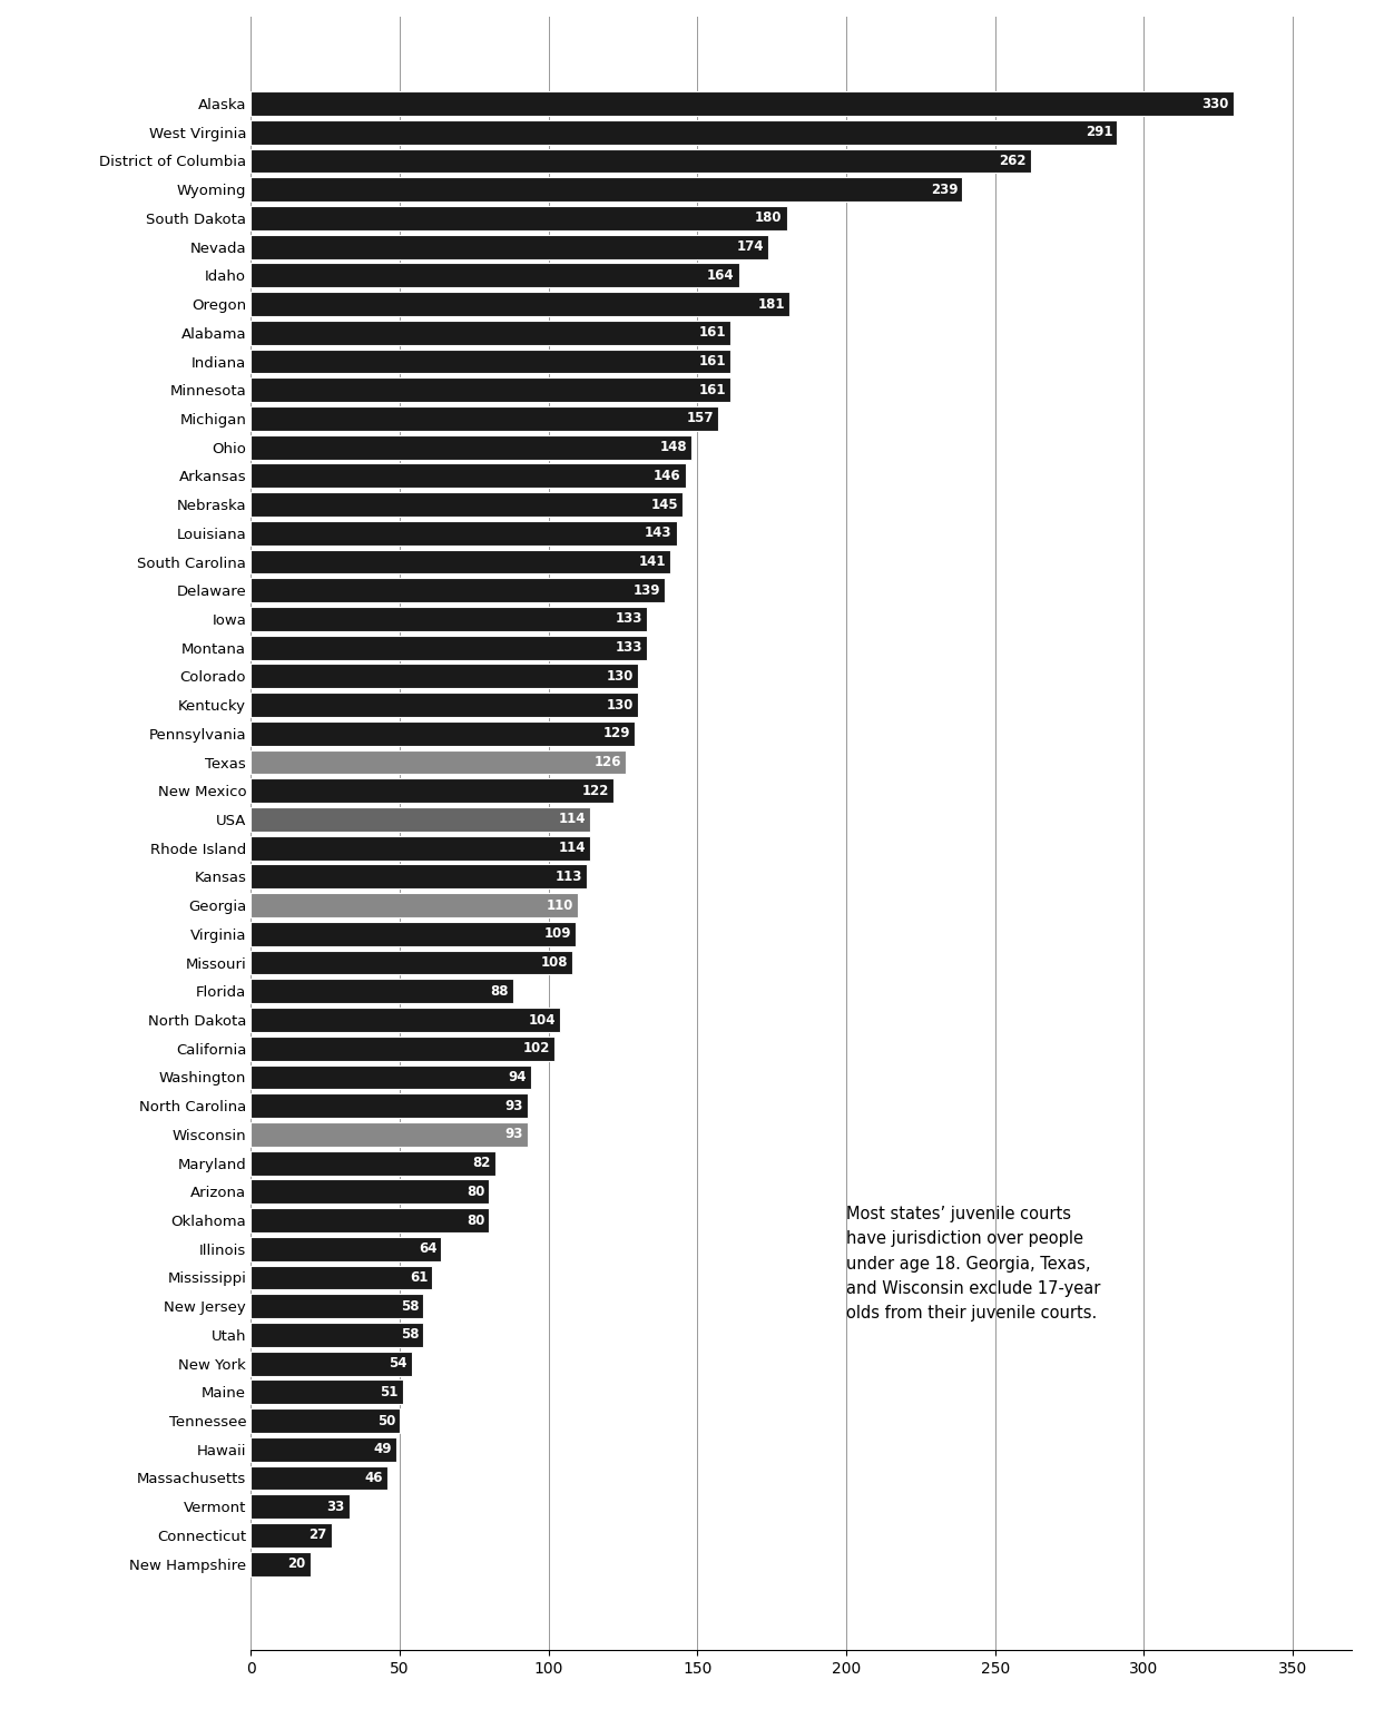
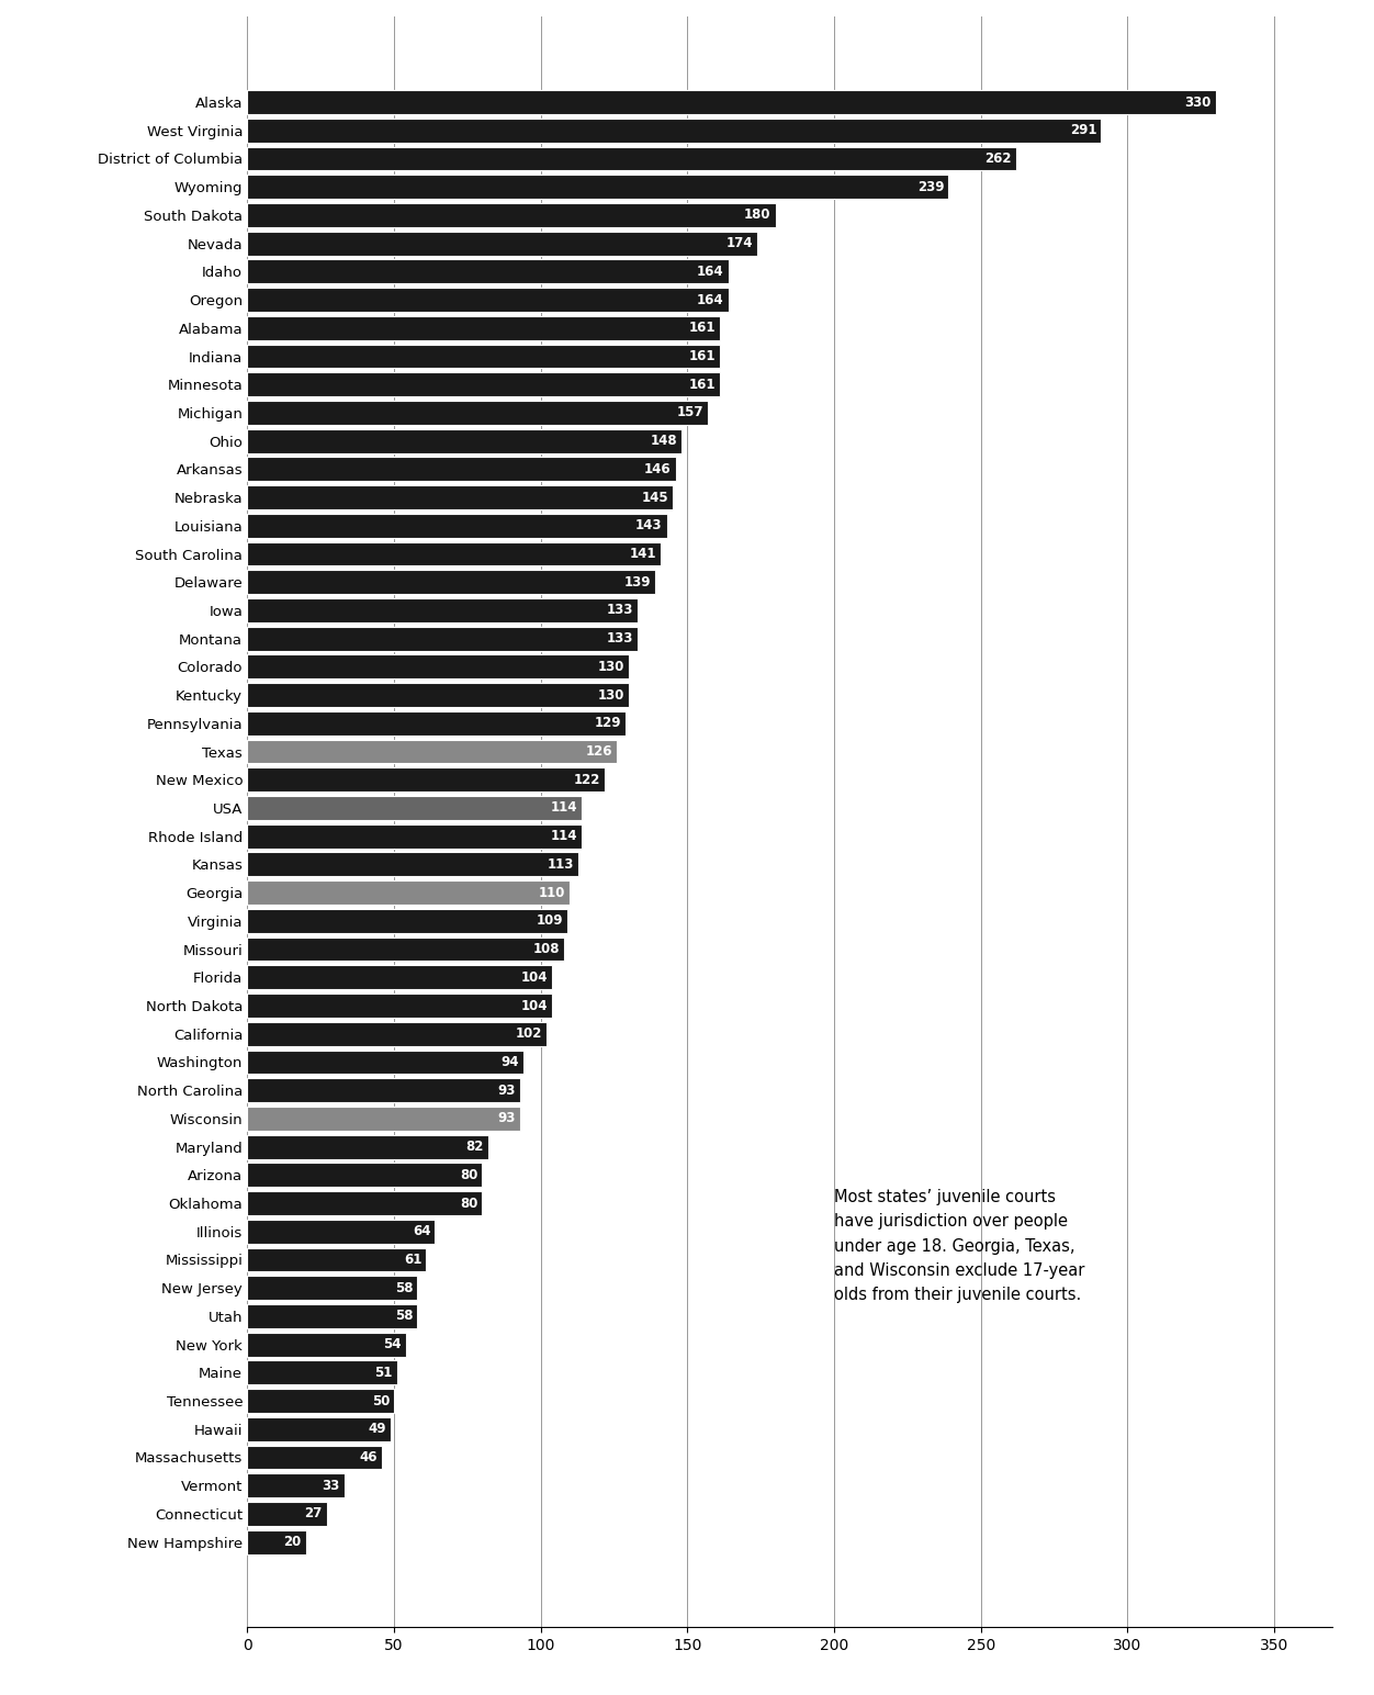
Oregon: 181 -> 164
Florida: 88 -> 104
